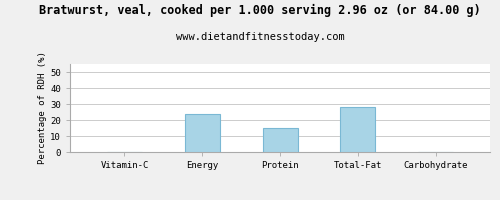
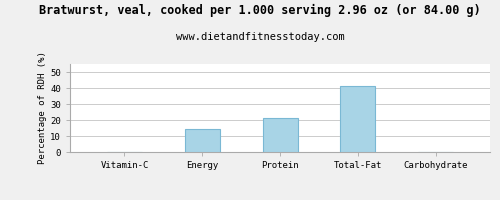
Energy: 24 -> 14
Protein: 15 -> 21
Total-Fat: 28 -> 41
